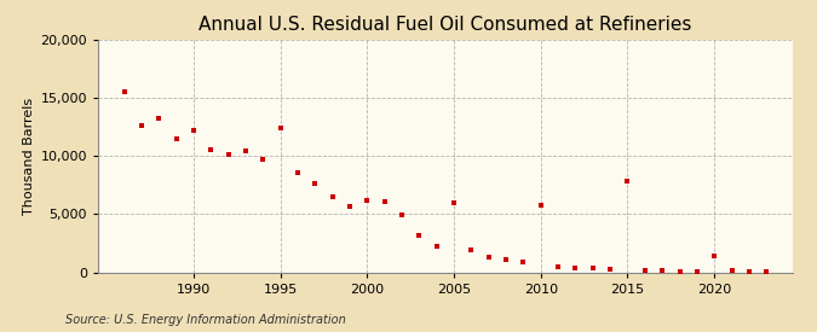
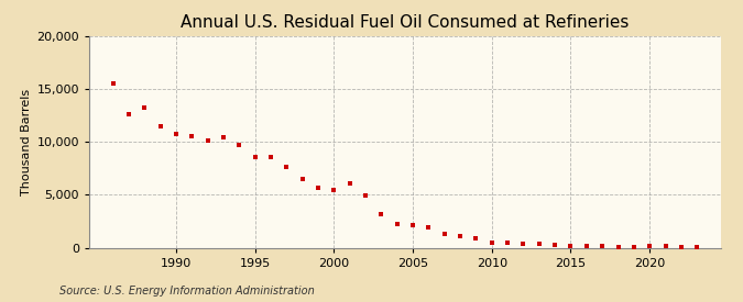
1990: 12,200 -> 10,800
1995: 12,400 -> 8,600
2000: 6,200 -> 5,500
2005: 6,000 -> 2,100
2010: 5,800 -> 500
2015: 7,800 -> 200
2020: 1,400 -> 200
